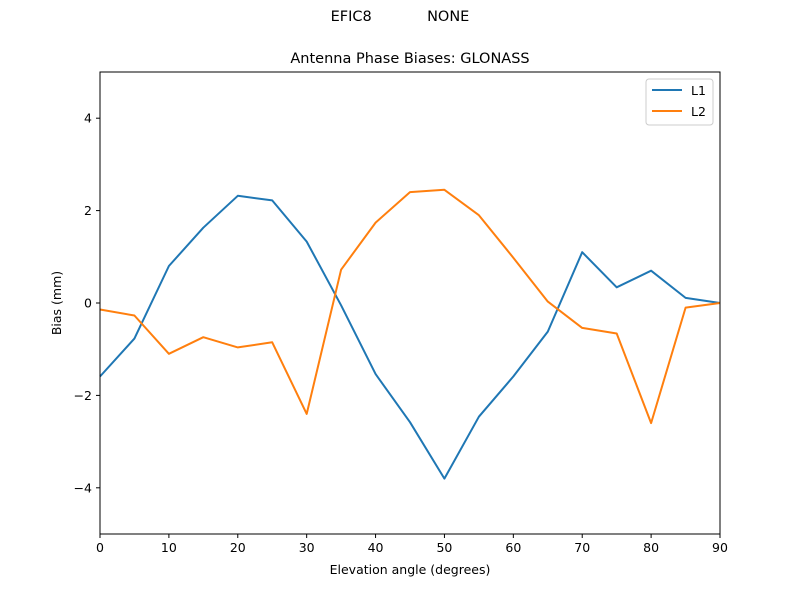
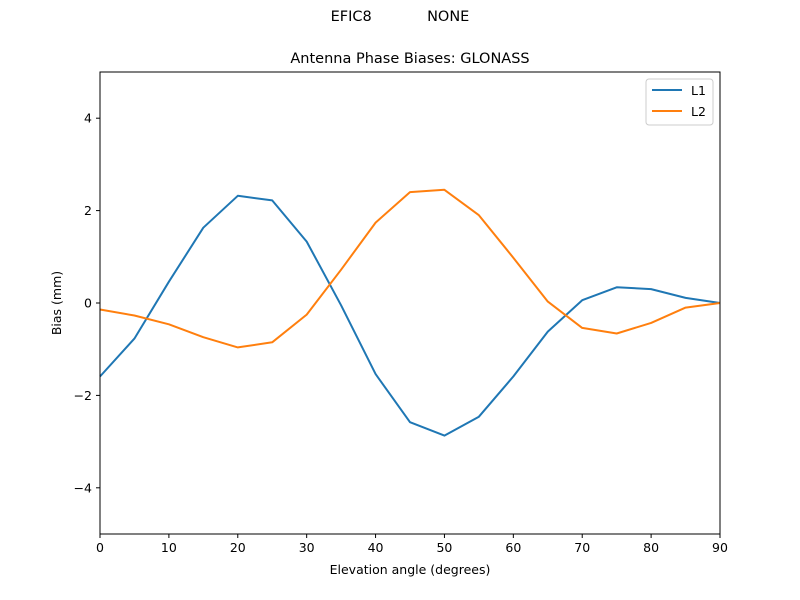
L1/10: 0.8 -> 0.5
L2/10: -1.1 -> -0.5
L2/30: -2.4 -> -0.2
L1/50: -3.8 -> -2.9
L1/70: 1.1 -> 0.1
L1/80: 0.7 -> 0.3
L2/80: -2.6 -> -0.4
